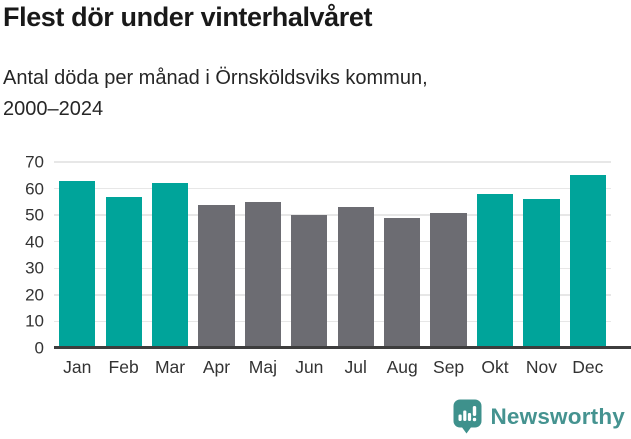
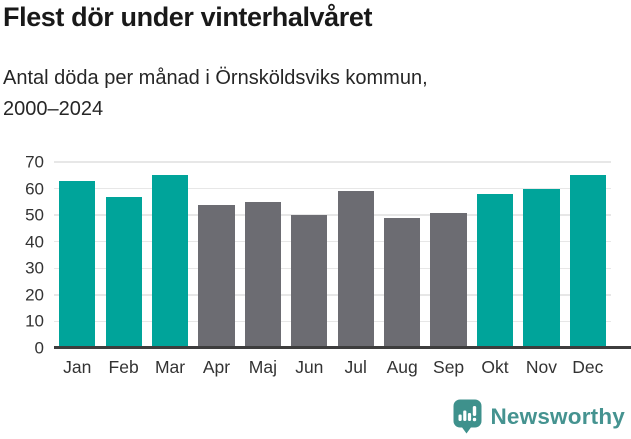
Mar: 62 -> 65
Jul: 53 -> 59
Nov: 56 -> 60
